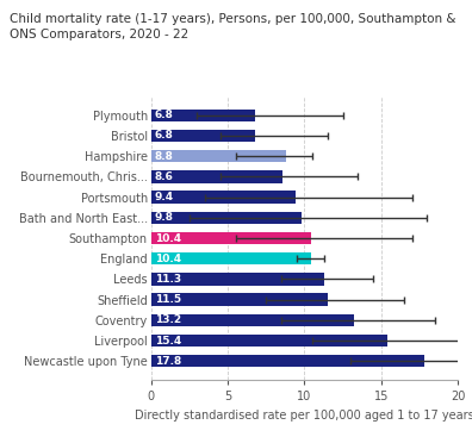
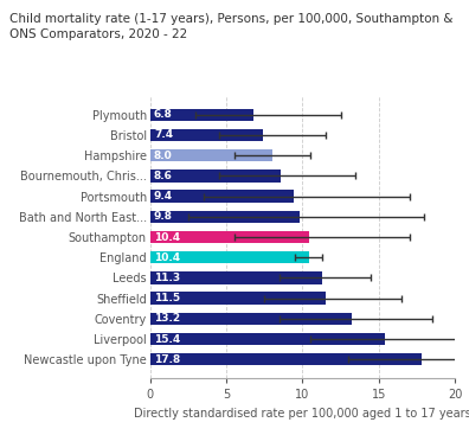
Bristol: 6.8 -> 7.4
Hampshire: 8.8 -> 8.0
